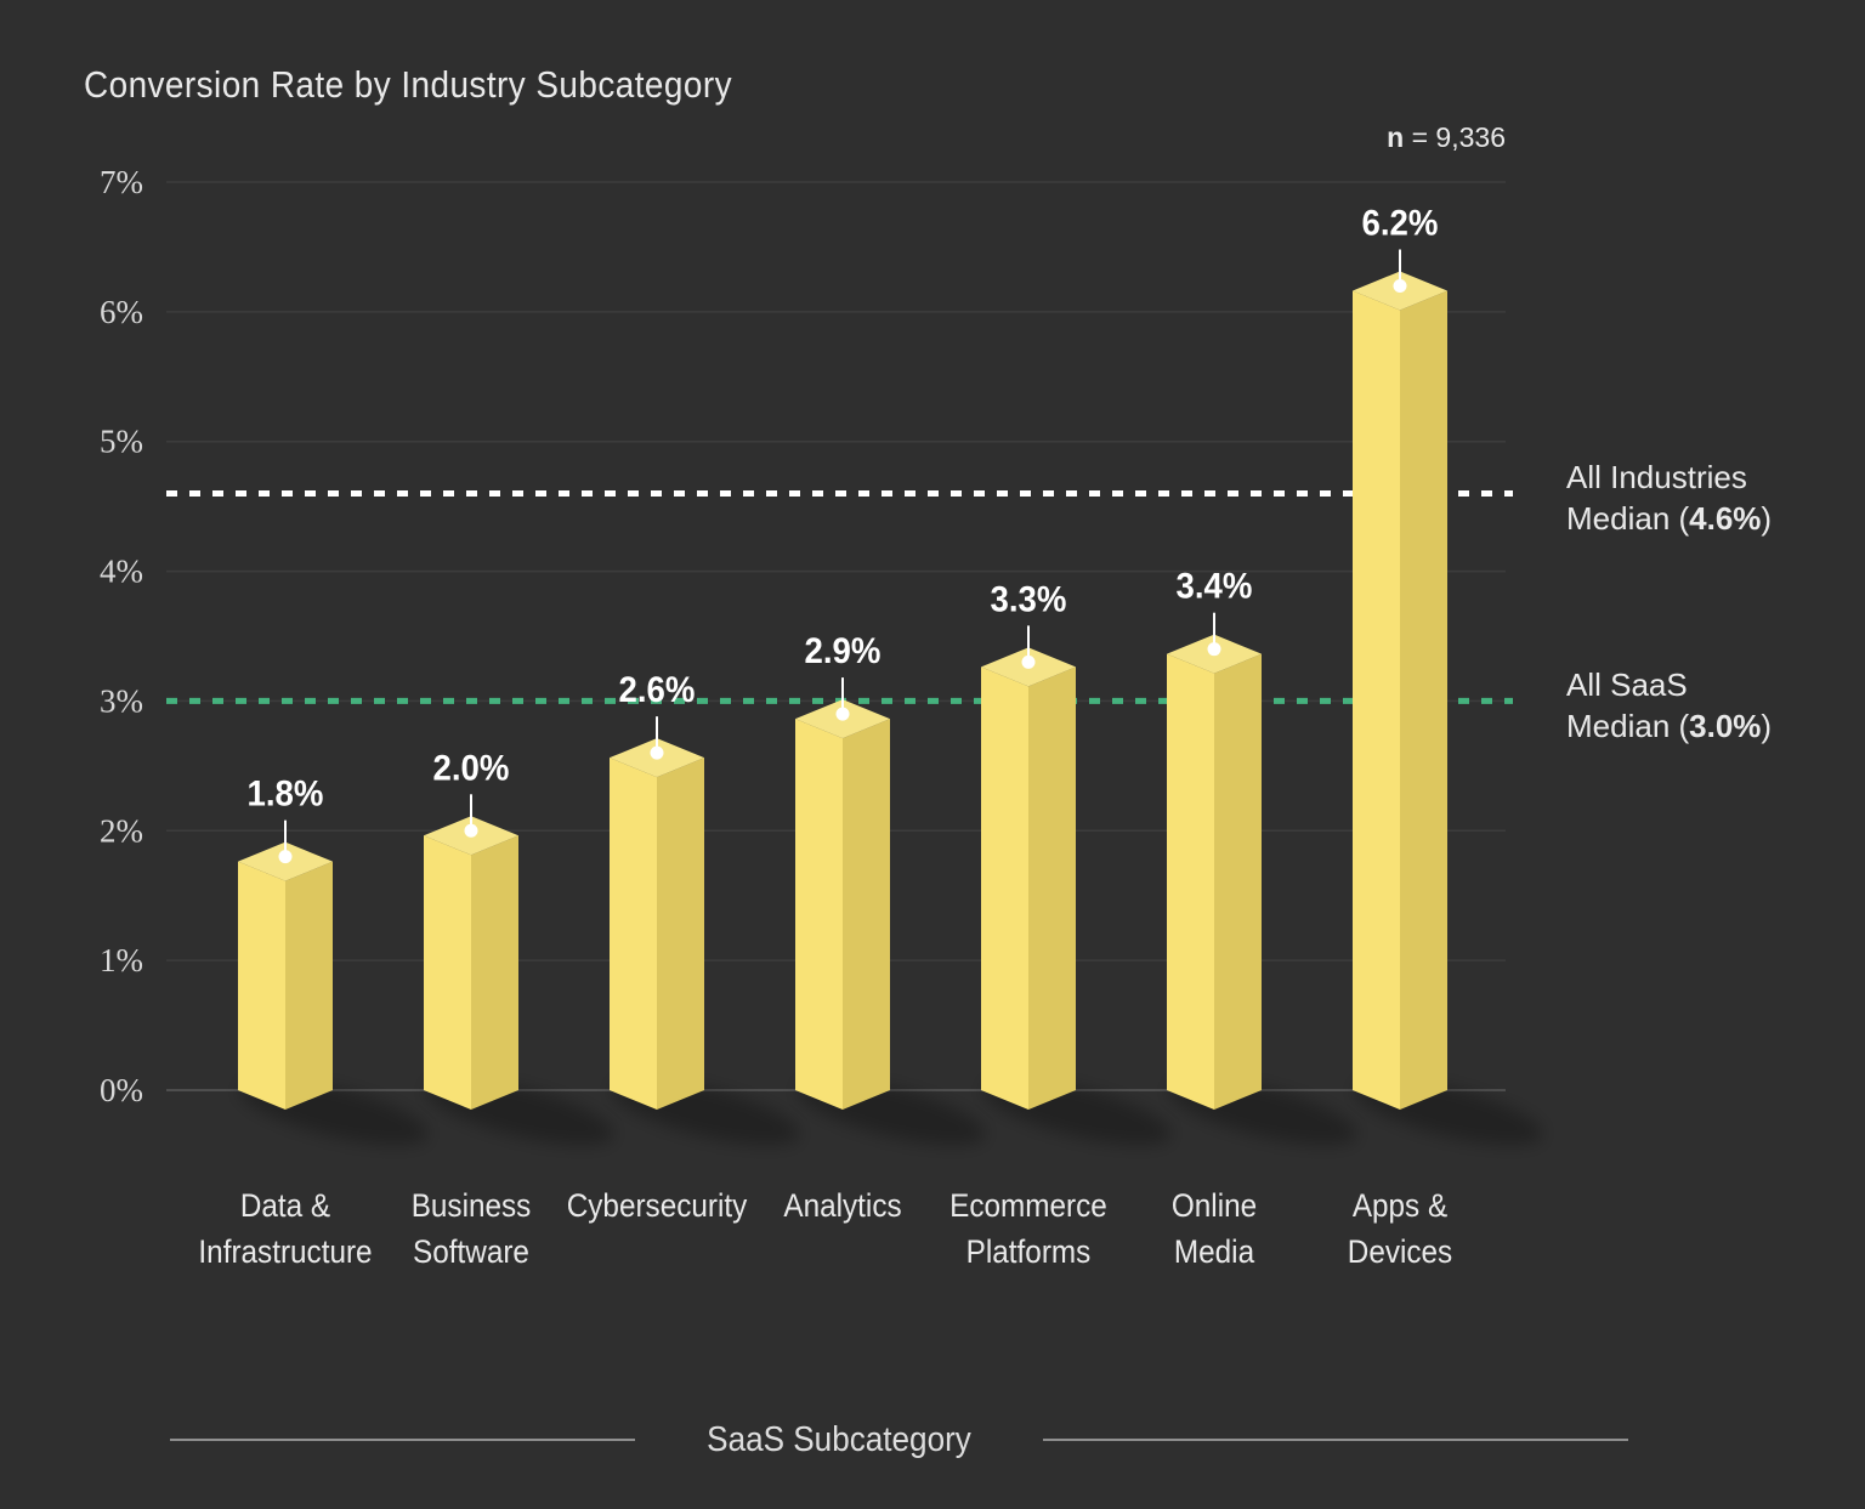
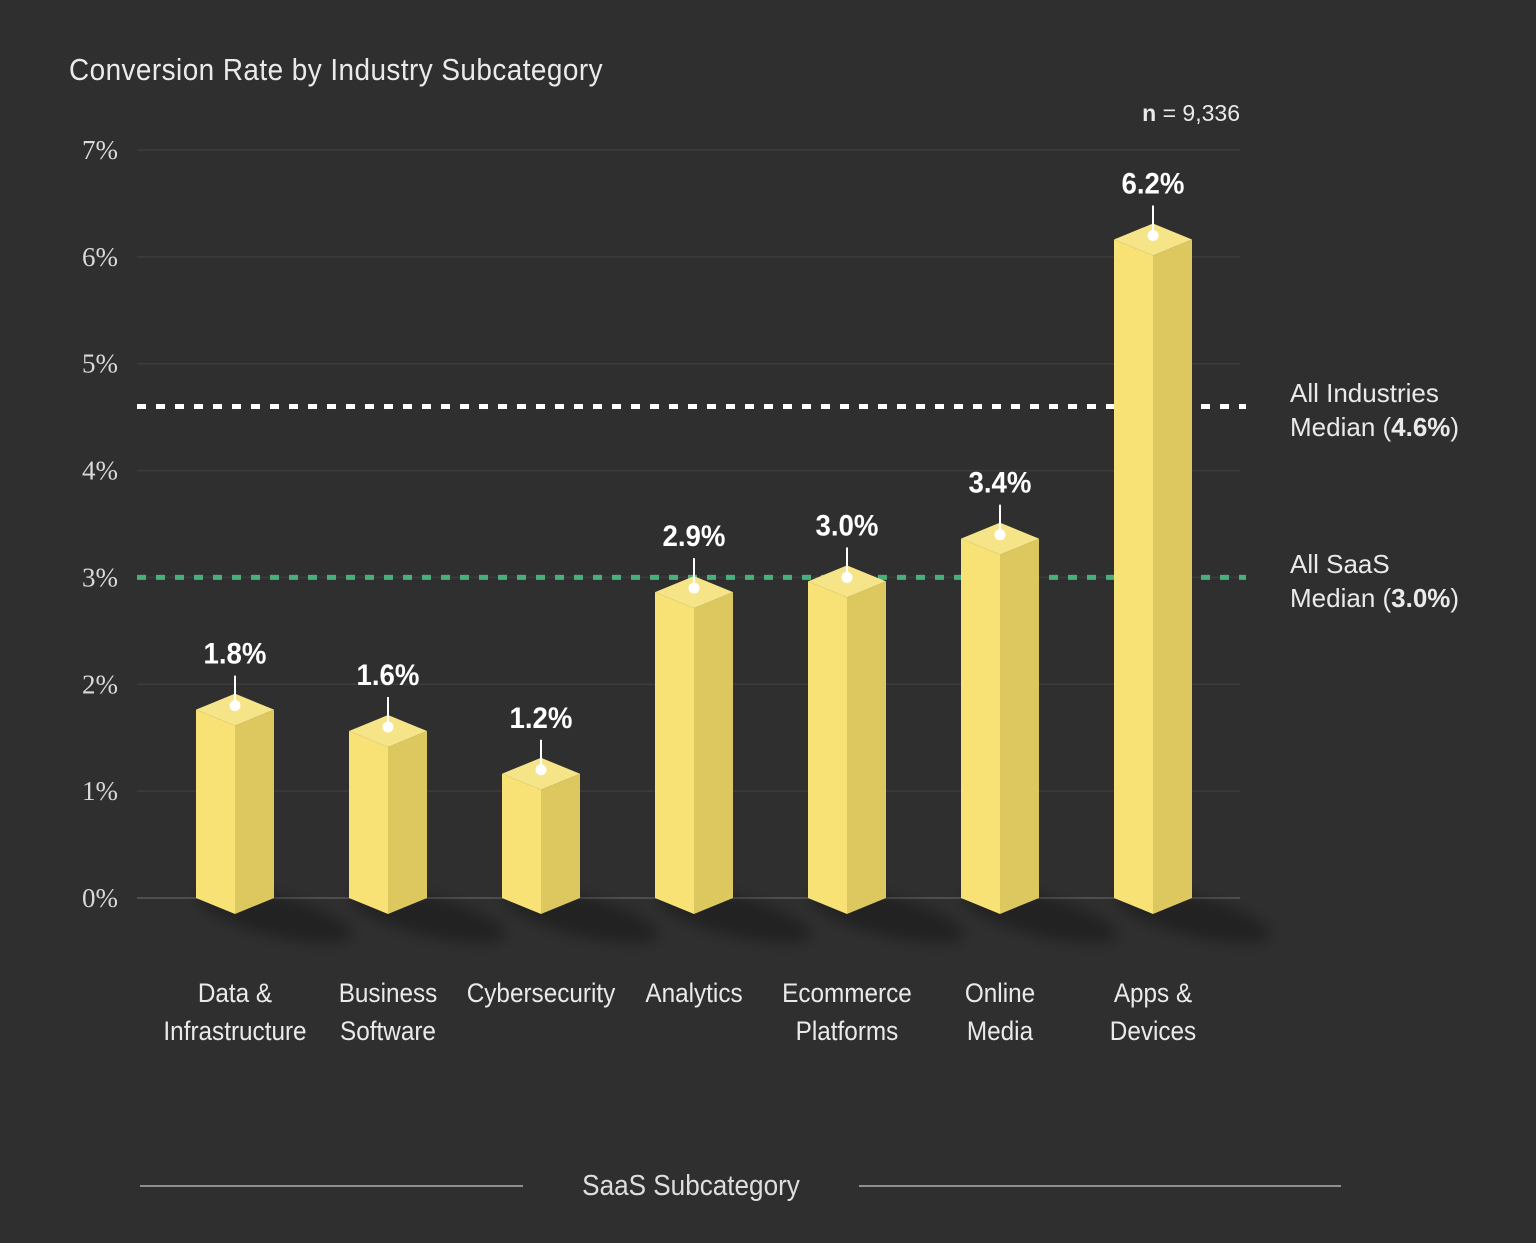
Business Software: 2.0% -> 1.6%
Cybersecurity: 2.6% -> 1.2%
Ecommerce Platforms: 3.3% -> 3.0%
